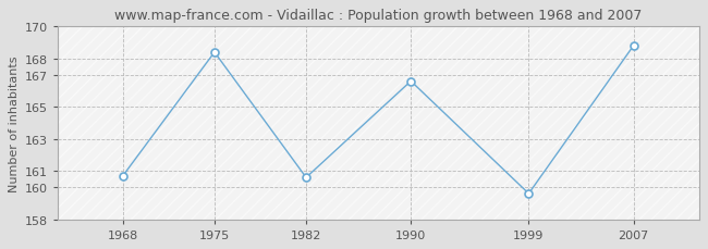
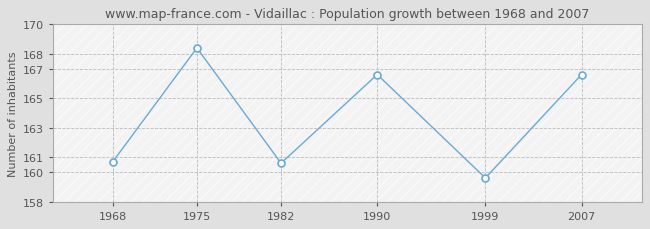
2007: 168.8 -> 166.6
